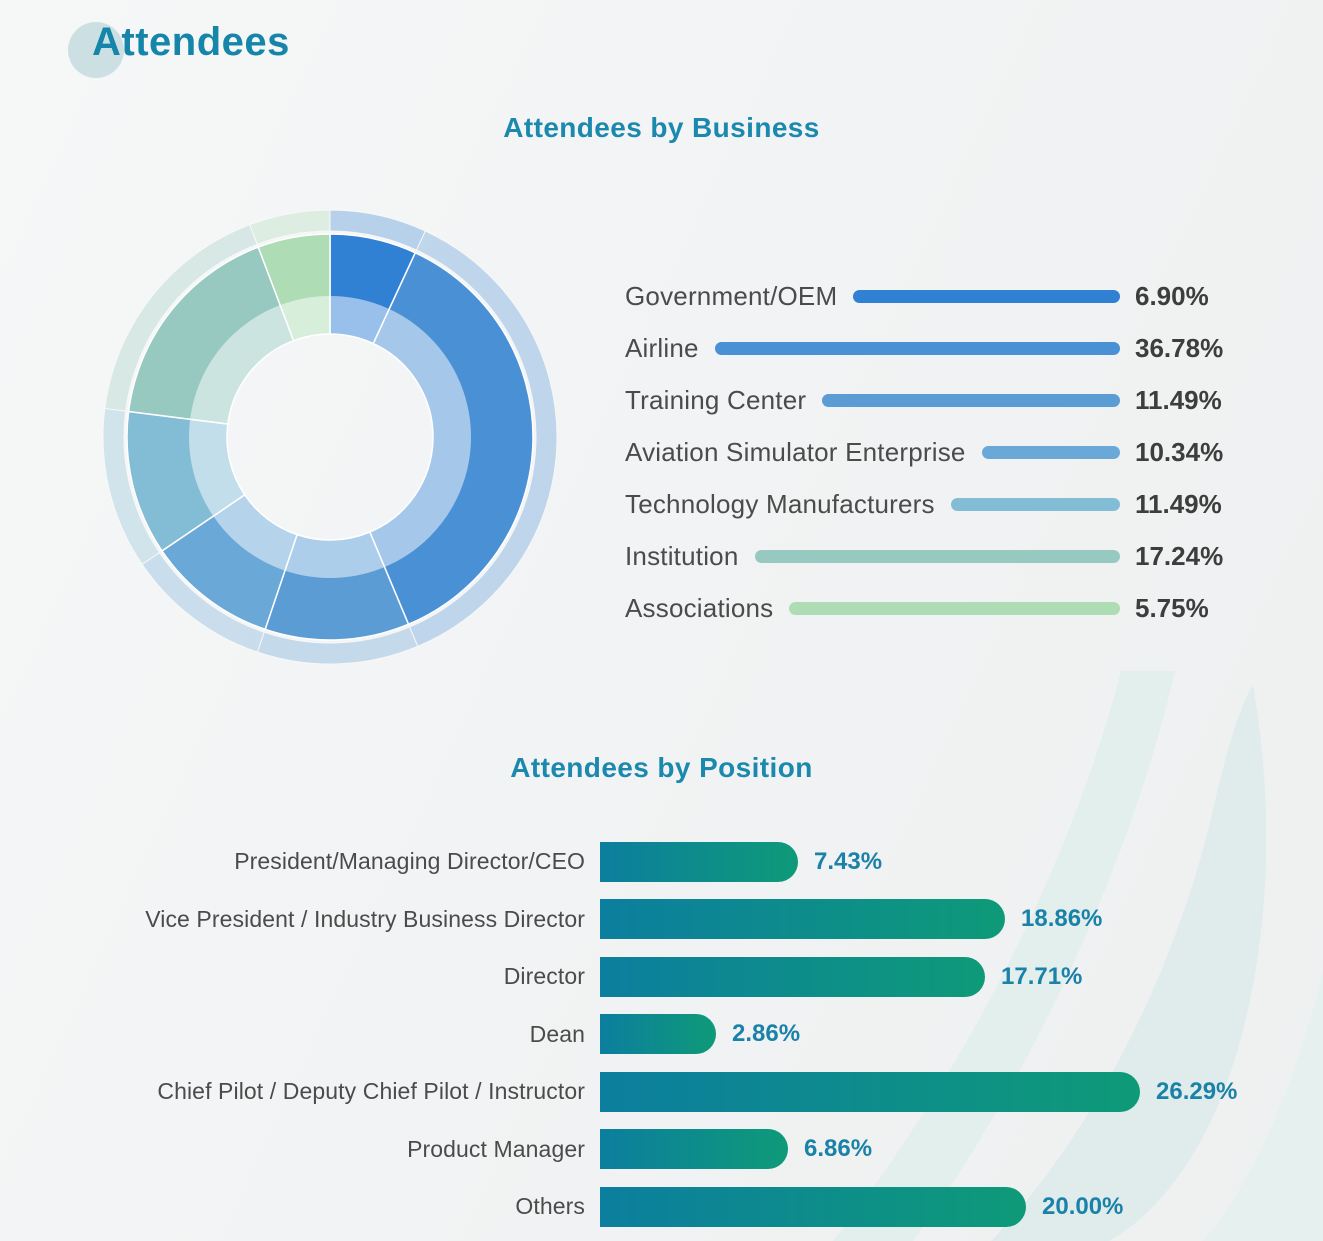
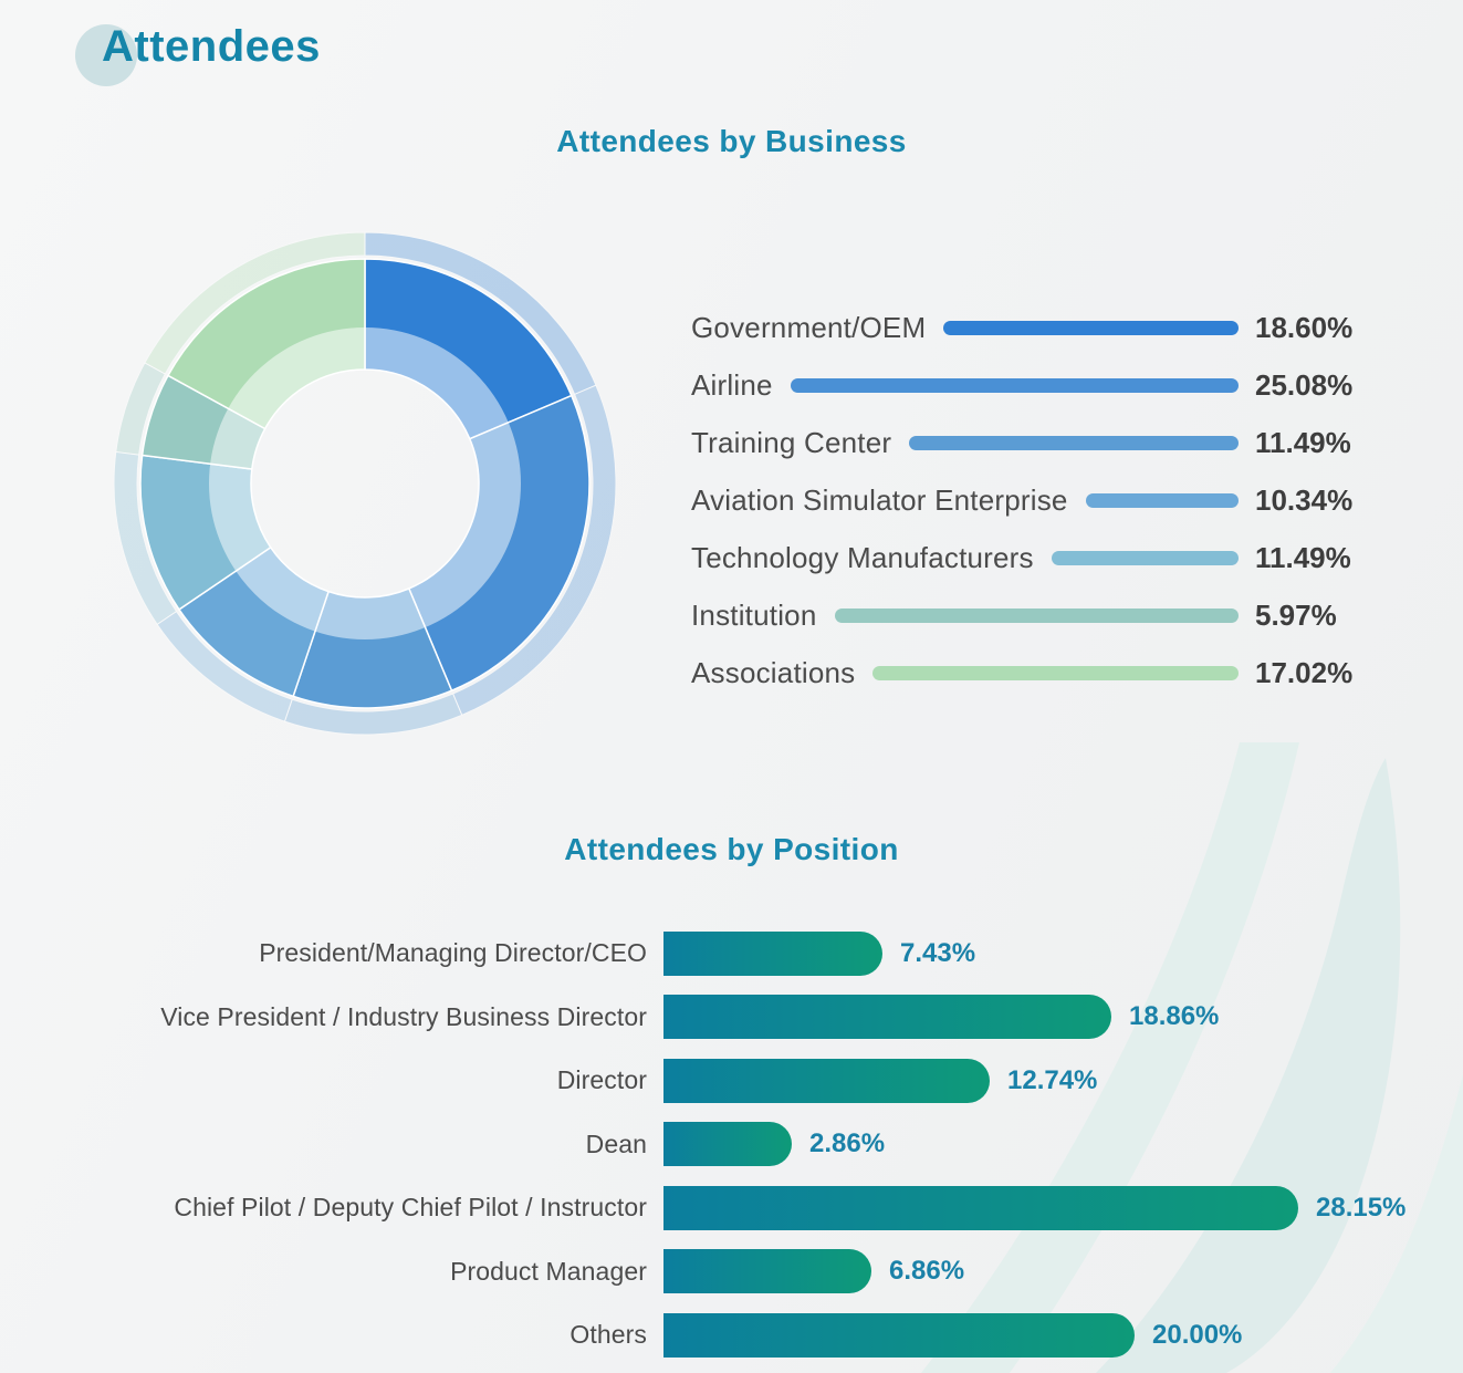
Attendees by Business/Government/OEM: 6.90% -> 18.60%
Attendees by Business/Airline: 36.78% -> 25.08%
Attendees by Business/Institution: 17.24% -> 5.97%
Attendees by Business/Associations: 5.75% -> 17.02%
Attendees by Position/Director: 17.71% -> 12.74%
Attendees by Position/Chief Pilot / Deputy Chief Pilot / Instructor: 26.29% -> 28.15%
